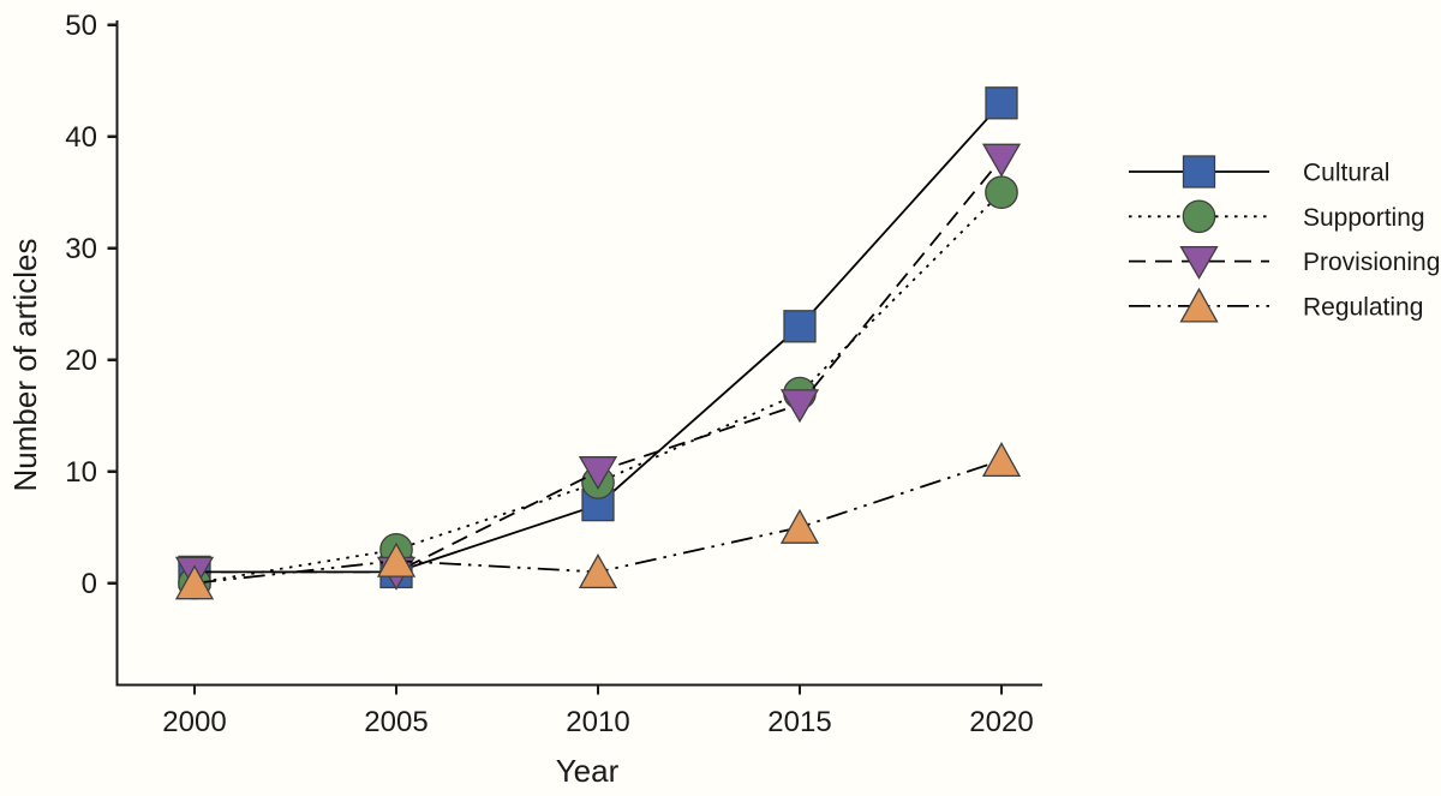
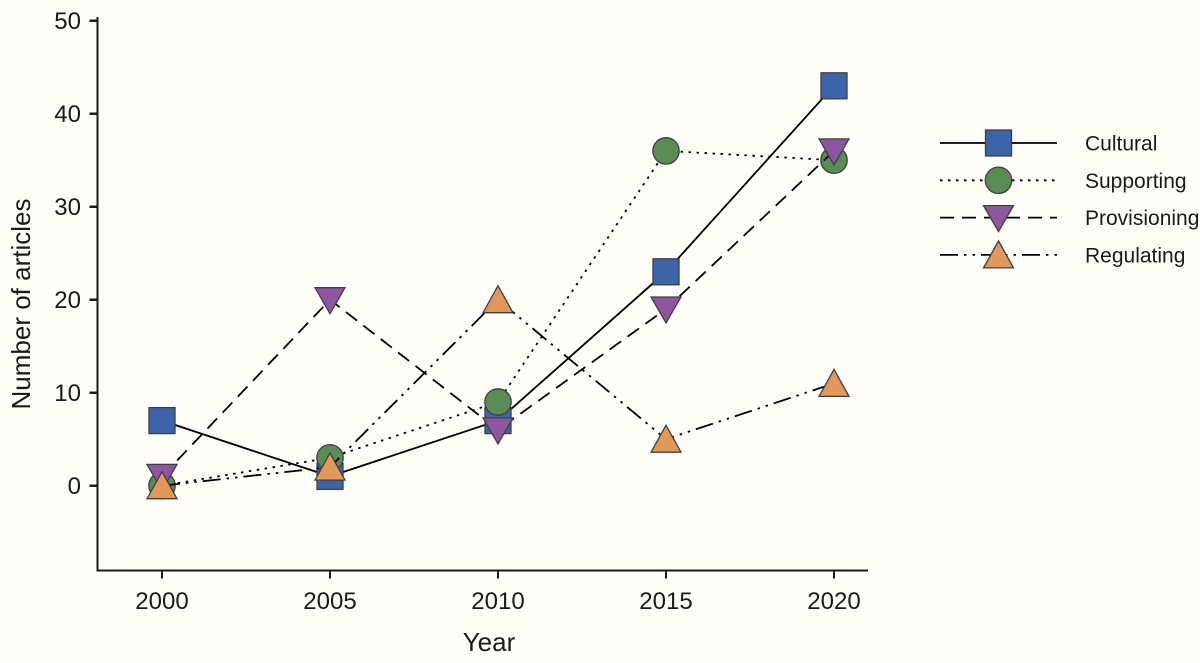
Cultural/2000: 1 -> 7
Provisioning/2005: 1 -> 20
Provisioning/2010: 10 -> 6
Regulating/2010: 1 -> 20
Supporting/2015: 17 -> 36
Provisioning/2015: 16 -> 19
Provisioning/2020: 38 -> 36
